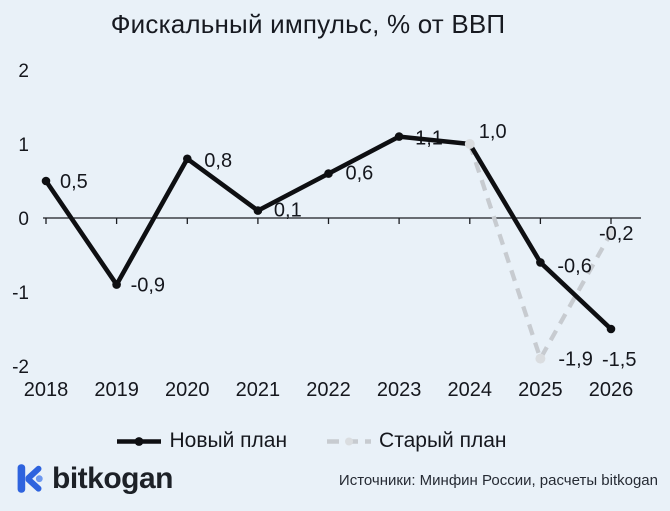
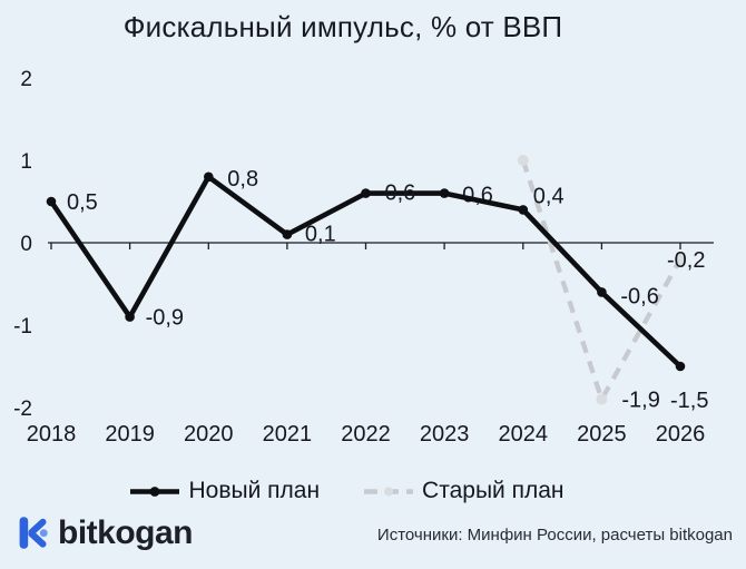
Новый план/2023: 1,1 -> 0,6
Новый план/2024: 1,0 -> 0,4
